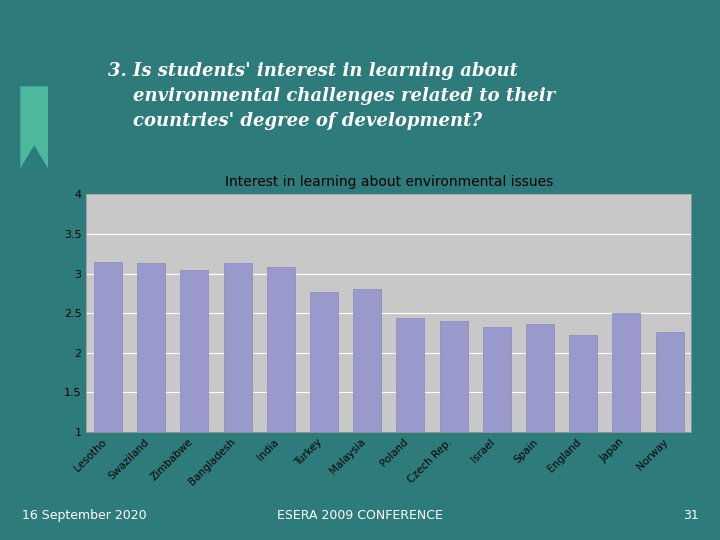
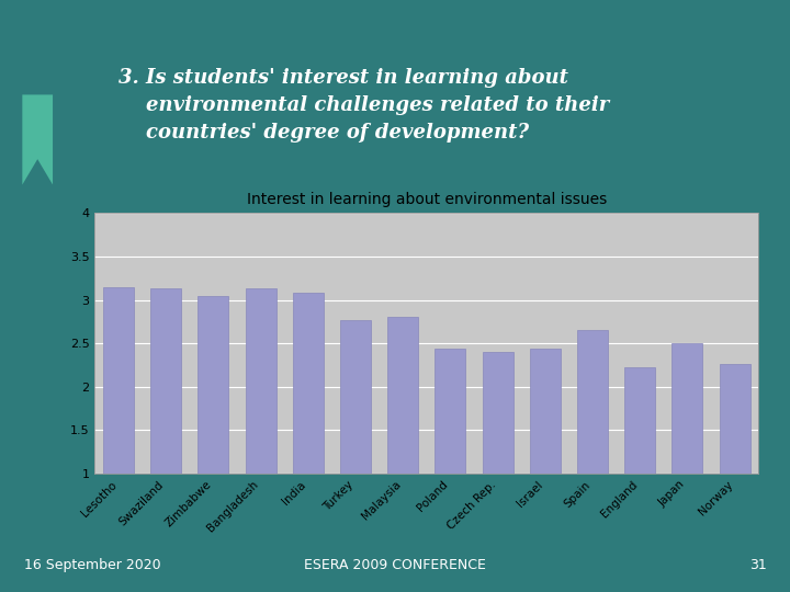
Israel: 2.33 -> 2.44
Spain: 2.36 -> 2.66
